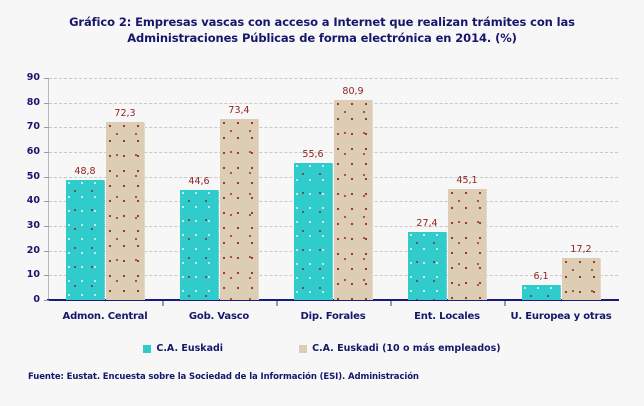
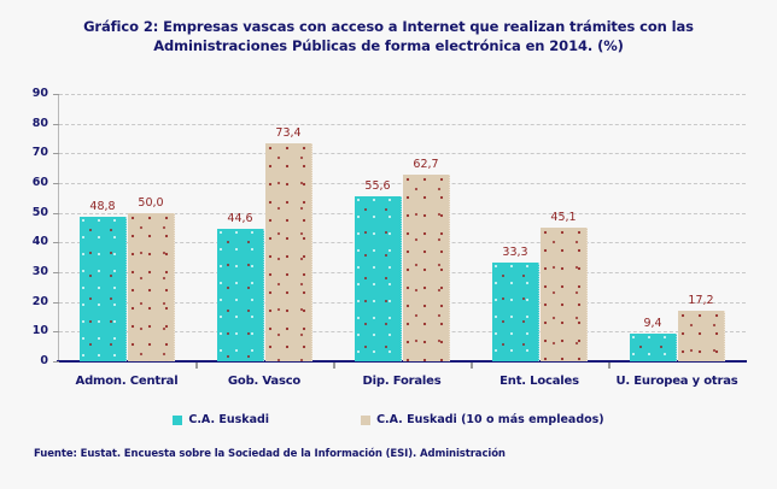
C.A. Euskadi (10 o más empleados)/Admon. Central: 72,3 -> 50,0
C.A. Euskadi (10 o más empleados)/Dip. Forales: 80,9 -> 62,7
C.A. Euskadi/Ent. Locales: 27,4 -> 33,3
C.A. Euskadi/U. Europea y otras: 6,1 -> 9,4
